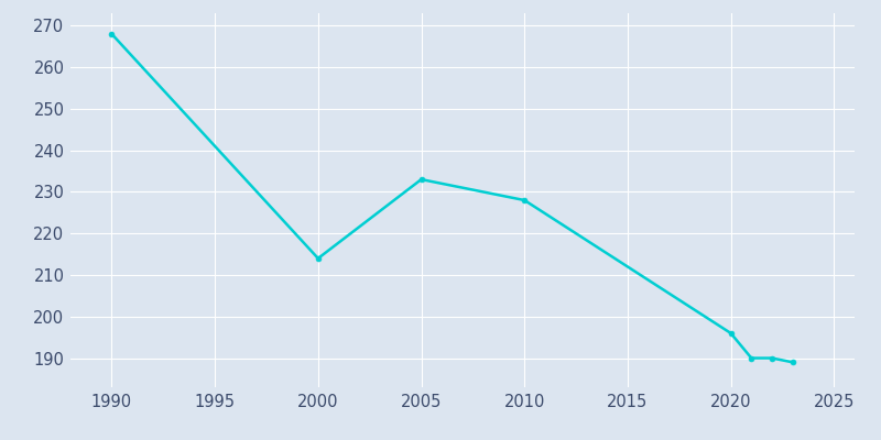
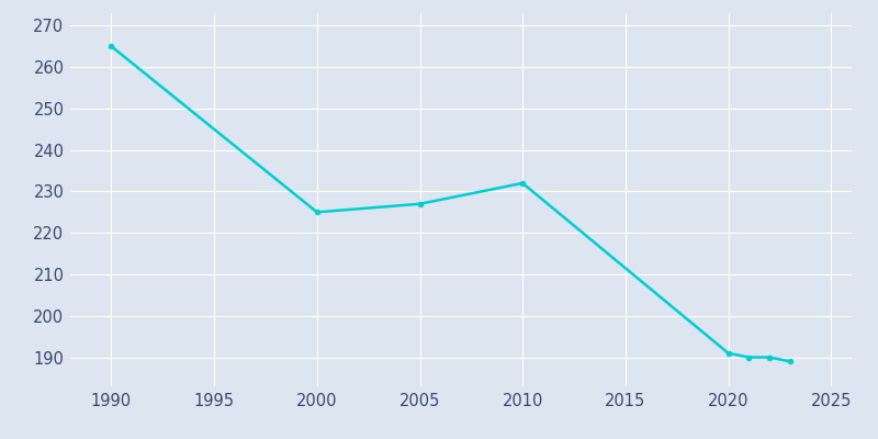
1990: 268 -> 265
2000: 214 -> 225
2005: 233 -> 227
2010: 228 -> 232
2020: 196 -> 191
